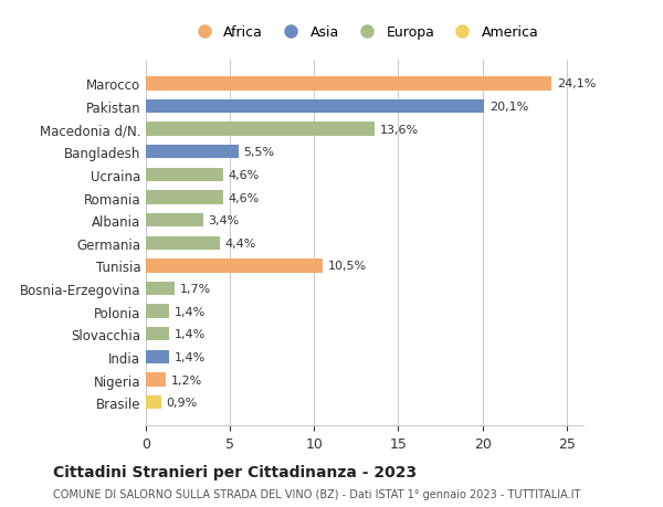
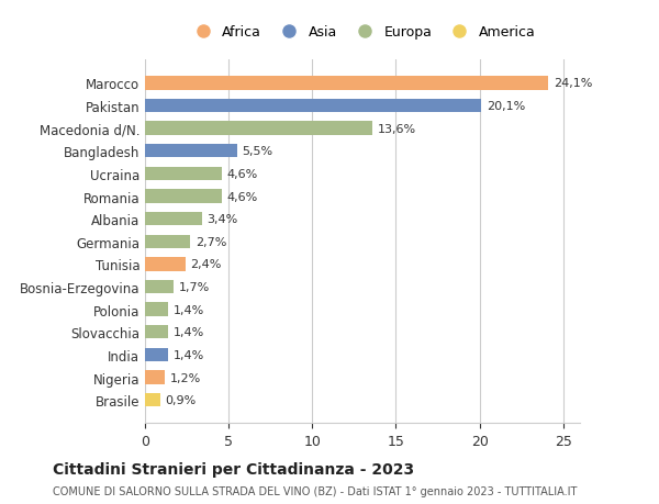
Germania: 4,4% -> 2,7%
Tunisia: 10,5% -> 2,4%
